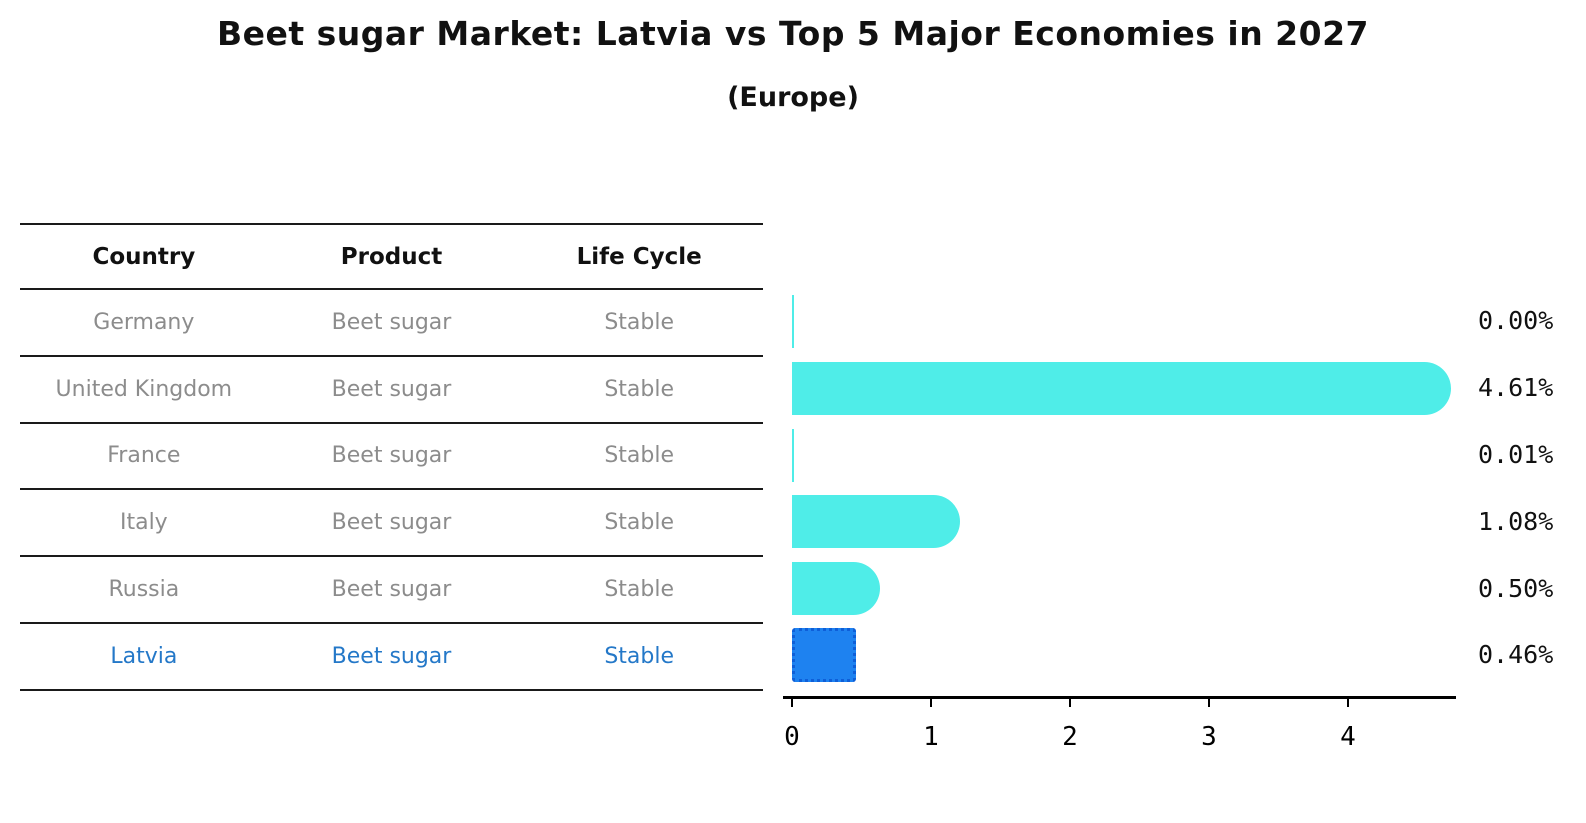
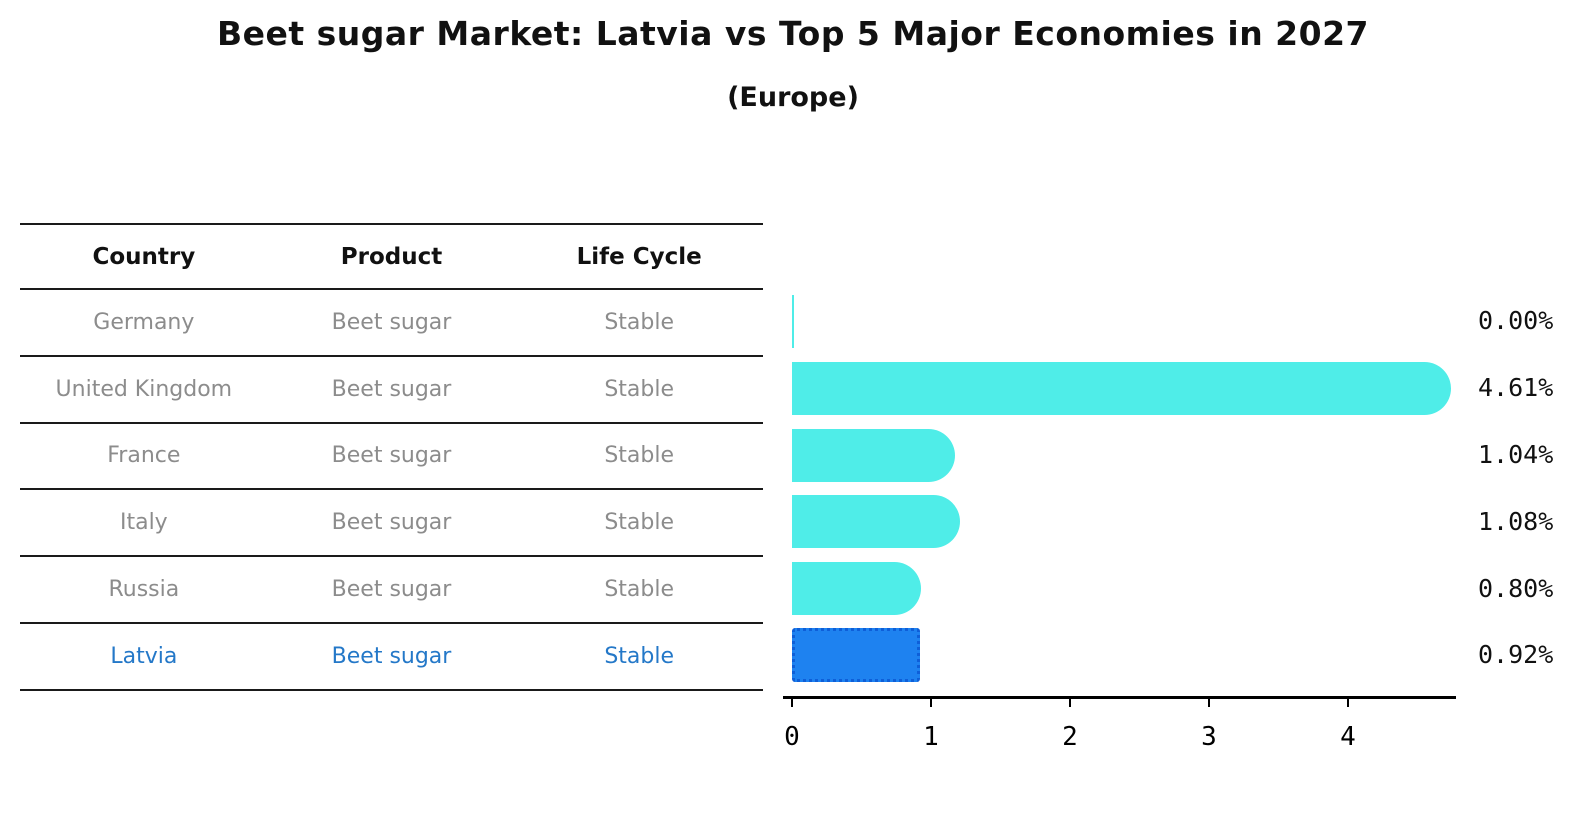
France: 0.01% -> 1.04%
Russia: 0.50% -> 0.80%
Latvia: 0.46% -> 0.92%
